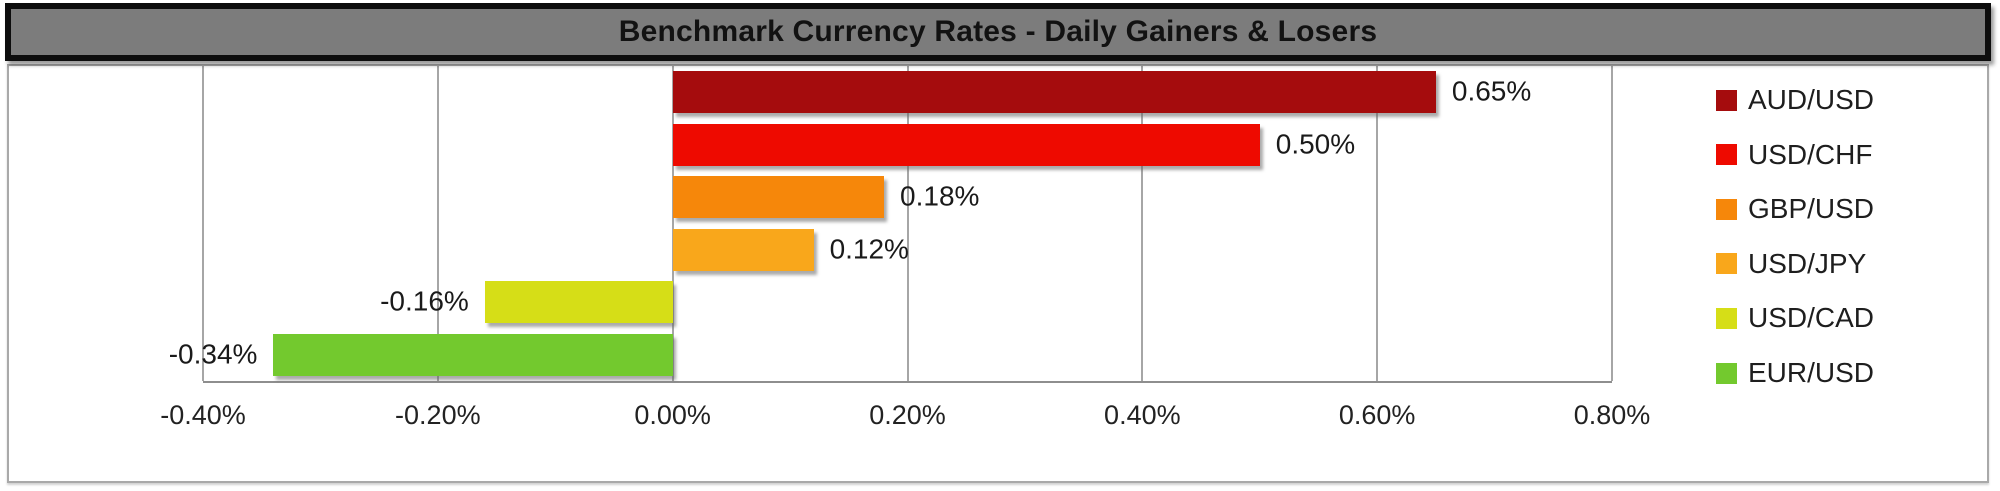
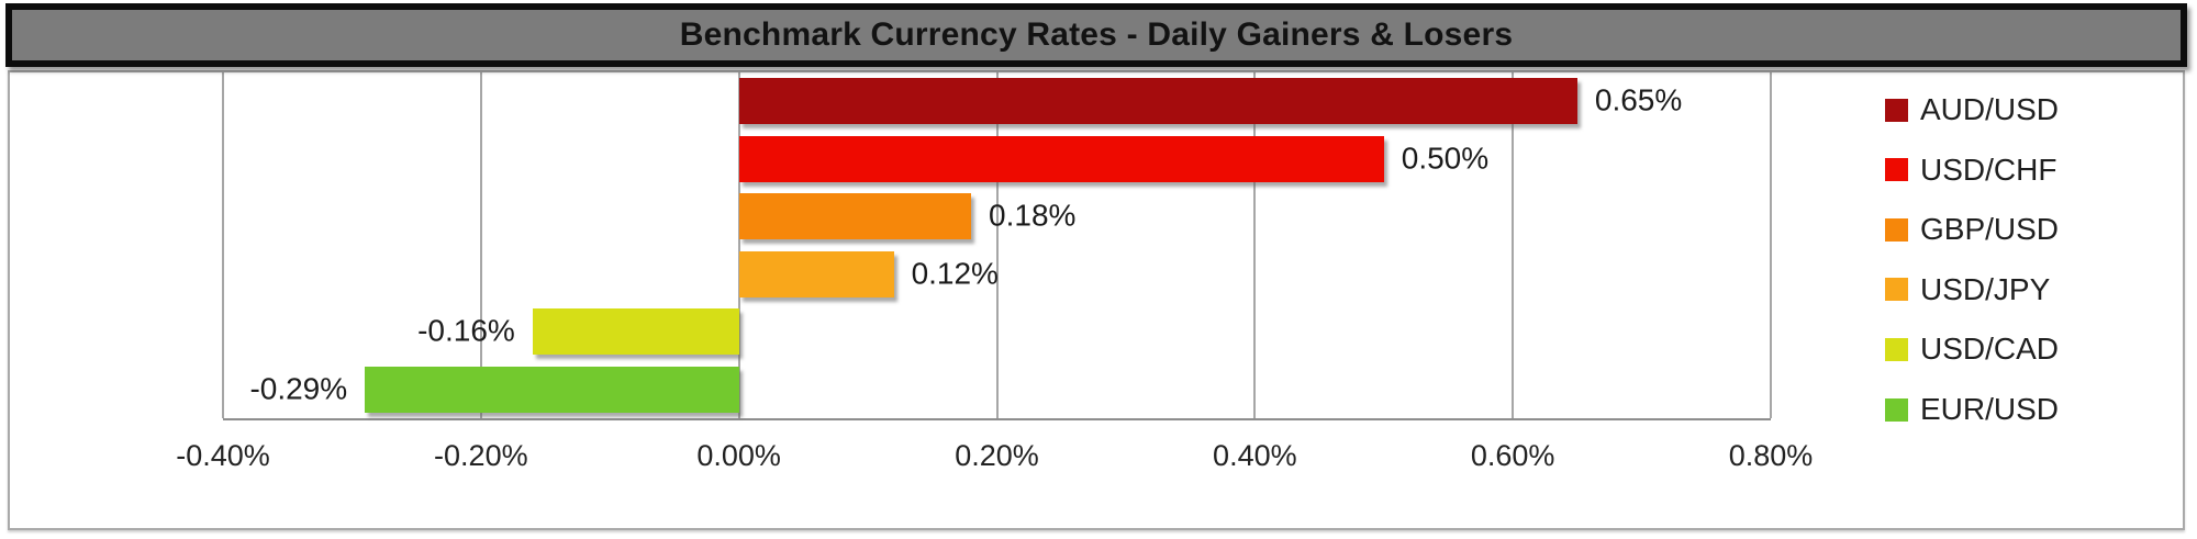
EUR/USD: -0.34% -> -0.29%
